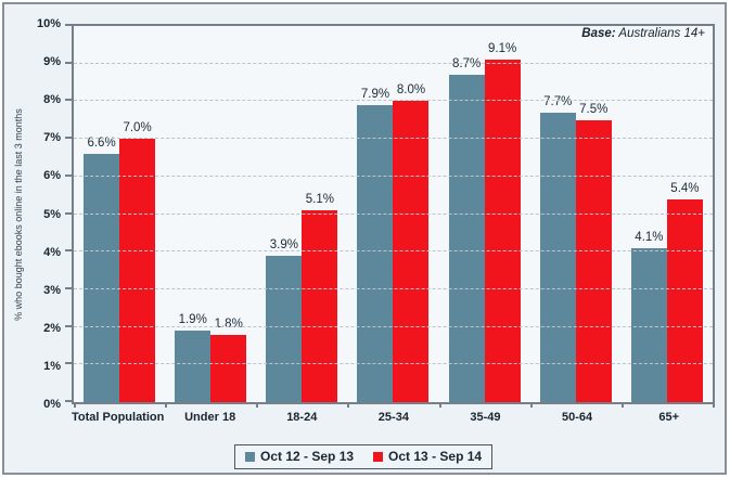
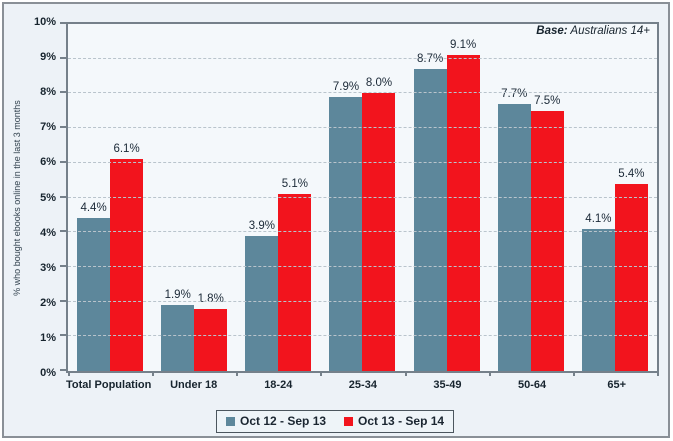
Oct 12 - Sep 13/Total Population: 6.6% -> 4.4%
Oct 13 - Sep 14/Total Population: 7.0% -> 6.1%
